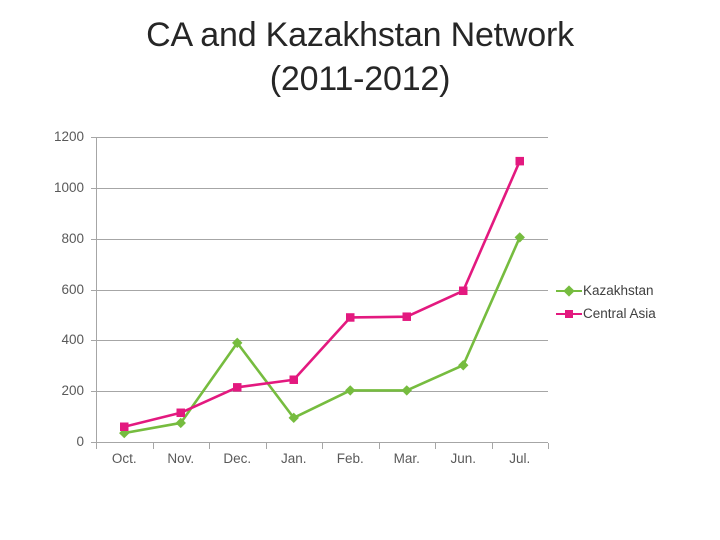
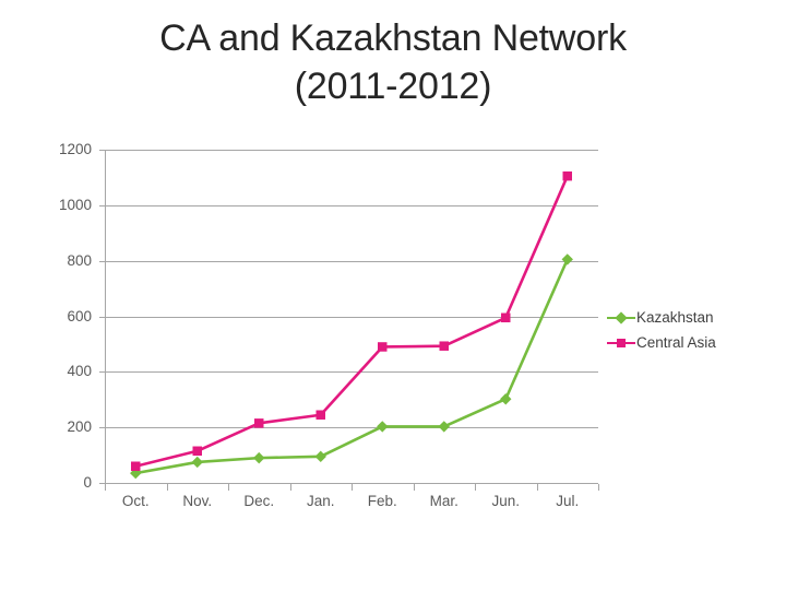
Kazakhstan/Dec.: 390 -> 90
